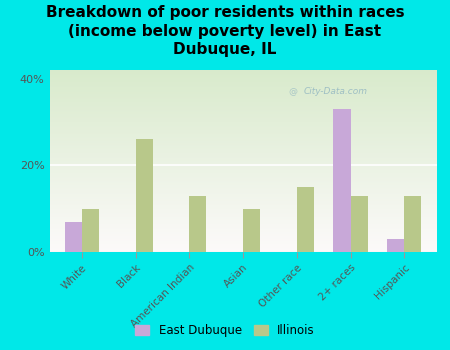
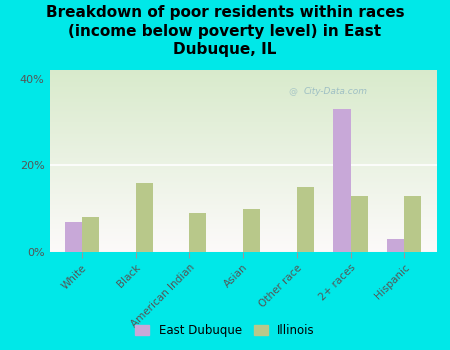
Illinois/White: 10% -> 8%
Illinois/Black: 26% -> 16%
Illinois/American Indian: 13% -> 9%
